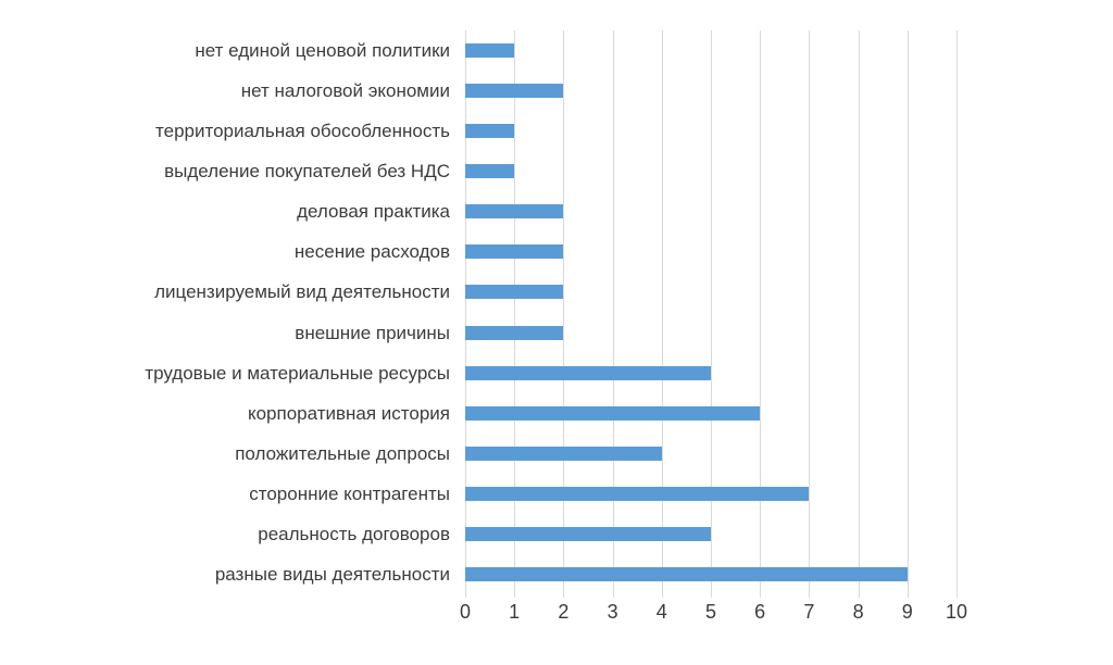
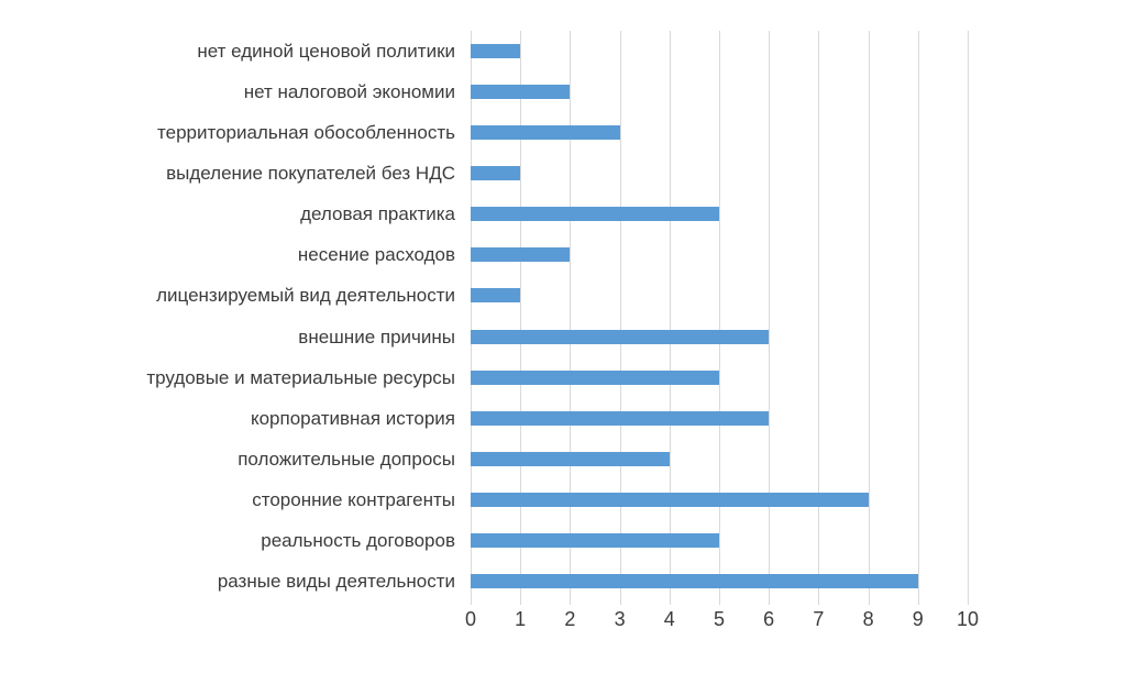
территориальная обособленность: 1 -> 3
деловая практика: 2 -> 5
лицензируемый вид деятельности: 2 -> 1
внешние причины: 2 -> 6
сторонние контрагенты: 7 -> 8
